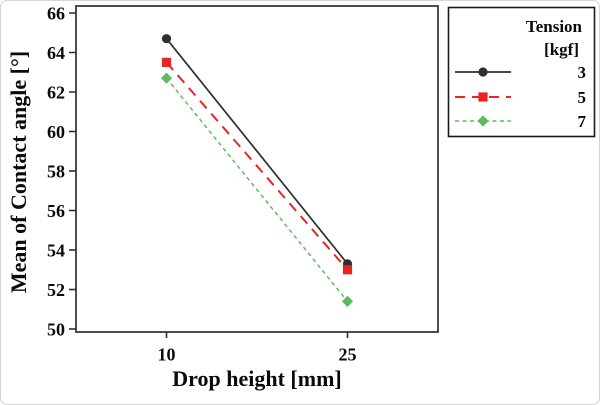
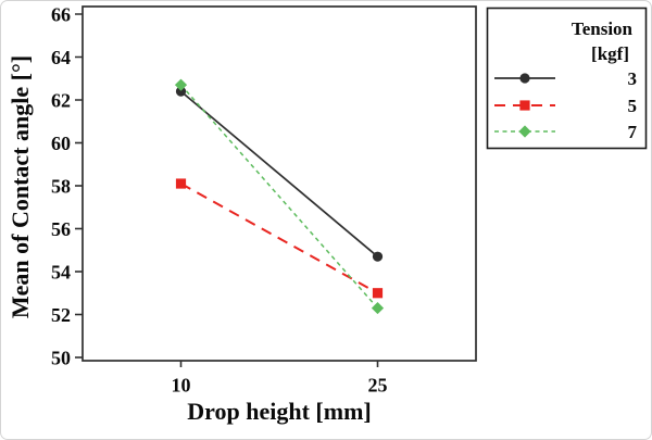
3/10: 64.7 -> 62.4
5/10: 63.5 -> 58.1
3/25: 53.3 -> 54.7
7/25: 51.4 -> 52.3
